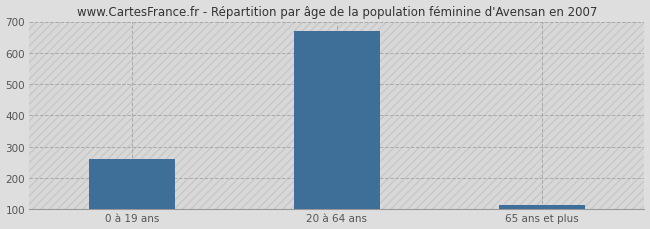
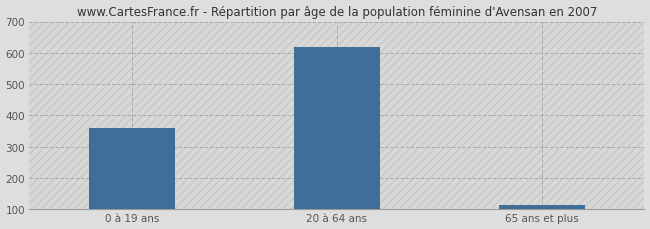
0 à 19 ans: 260 -> 360
20 à 64 ans: 670 -> 620
